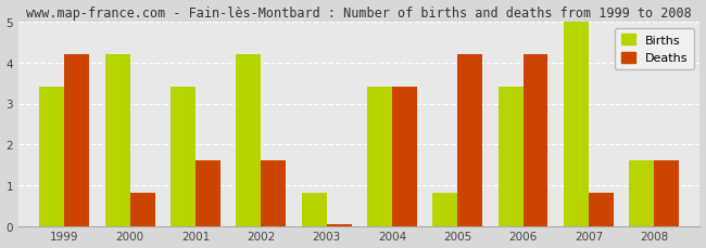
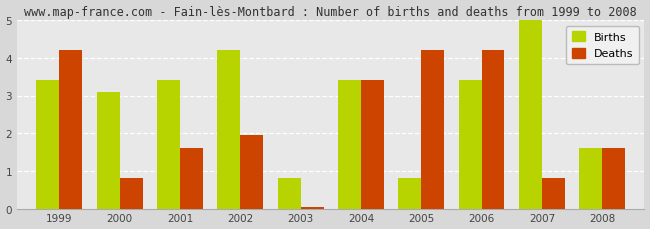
Births/2000: 4.2 -> 3.1
Deaths/2002: 1.60 -> 1.95
